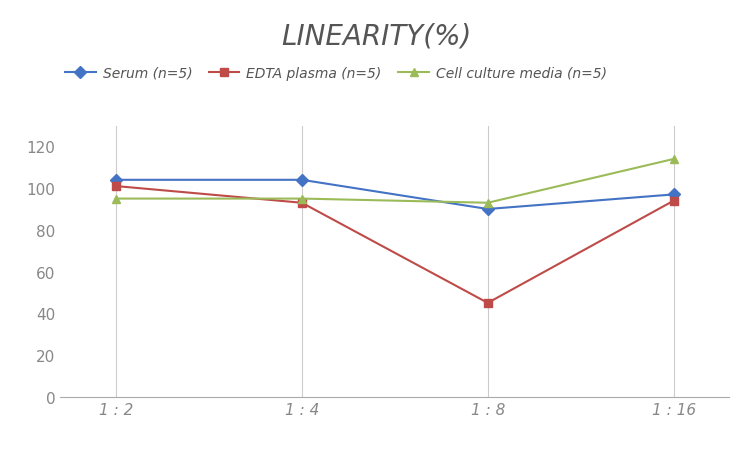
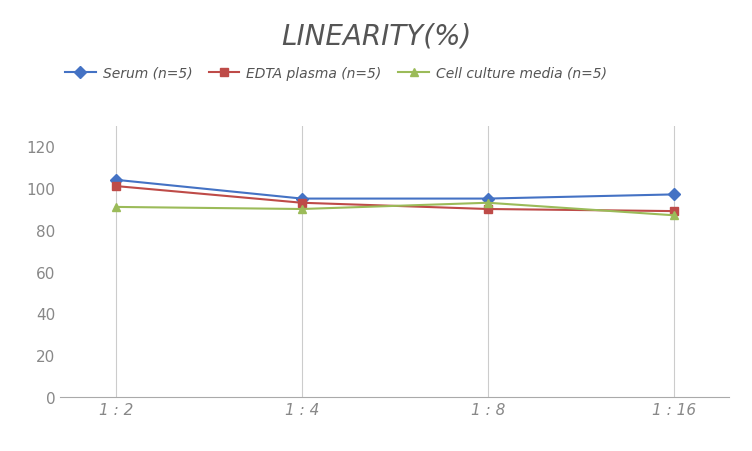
Cell culture media (n=5)/1 : 2: 95 -> 91
Serum (n=5)/1 : 4: 104 -> 95
Cell culture media (n=5)/1 : 4: 95 -> 90
Serum (n=5)/1 : 8: 90 -> 95
EDTA plasma (n=5)/1 : 8: 45 -> 90
EDTA plasma (n=5)/1 : 16: 94 -> 89
Cell culture media (n=5)/1 : 16: 114 -> 87
